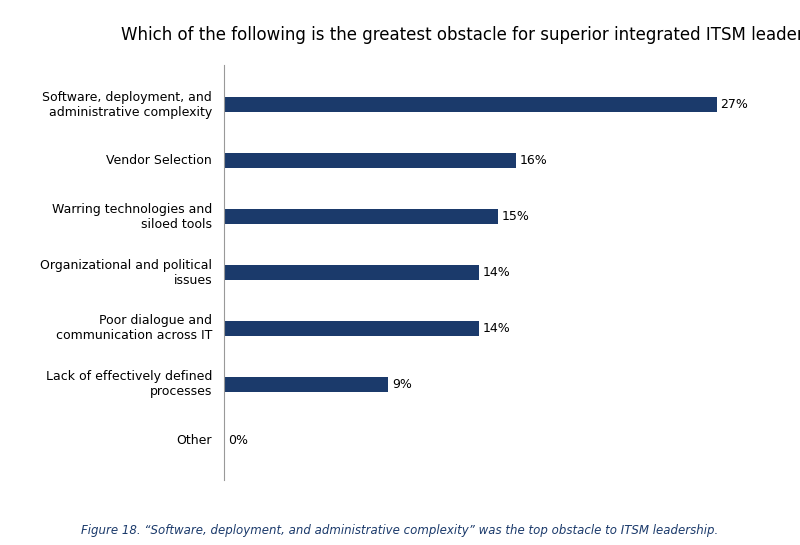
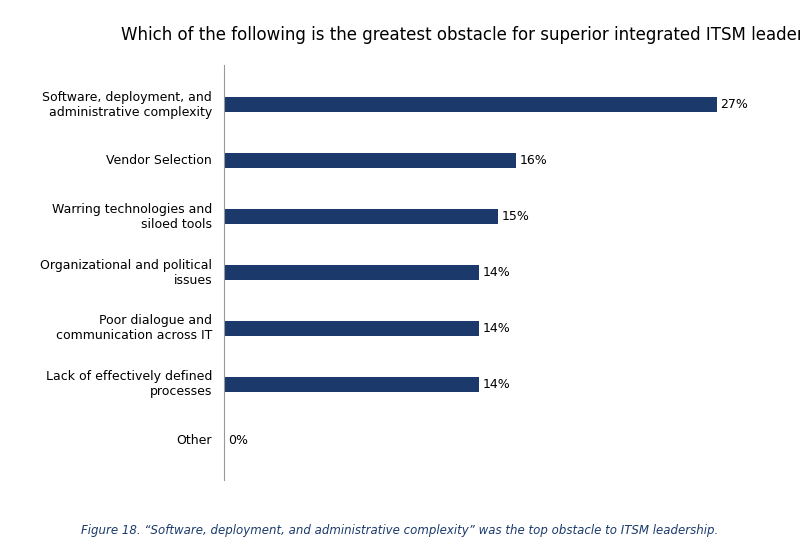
Lack of effectively defined processes: 9% -> 14%
